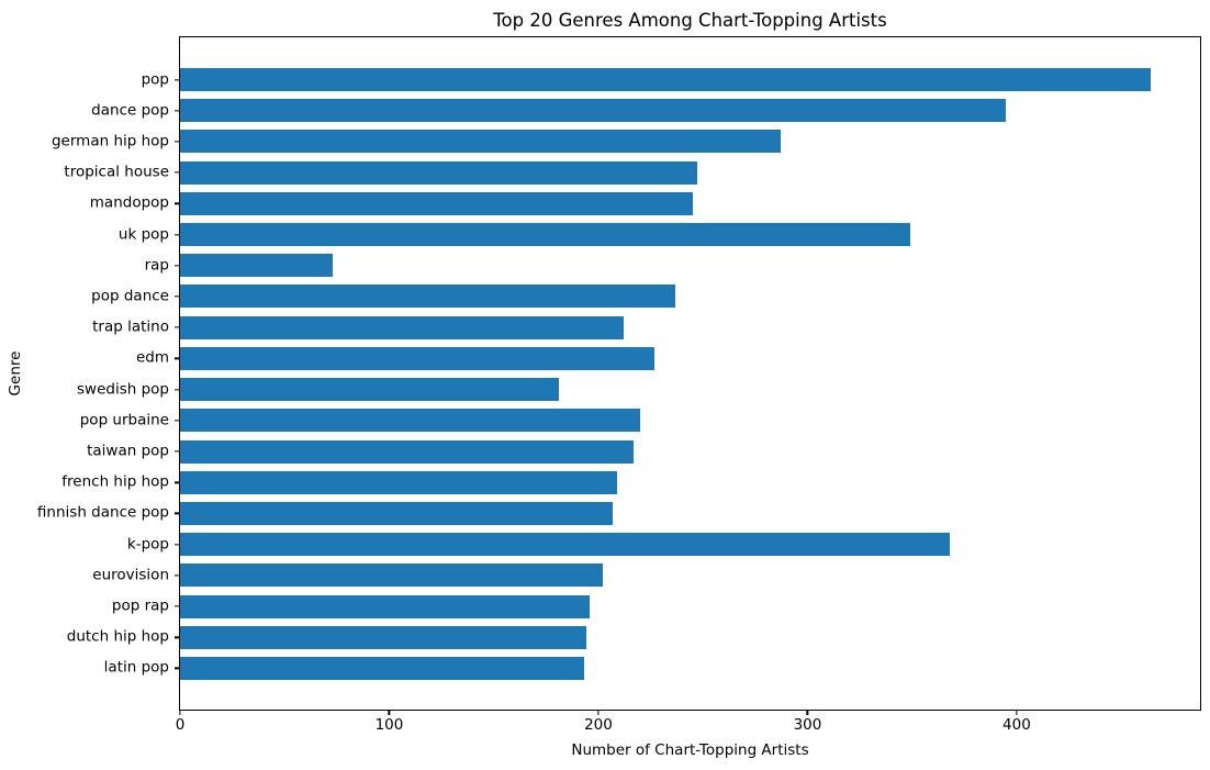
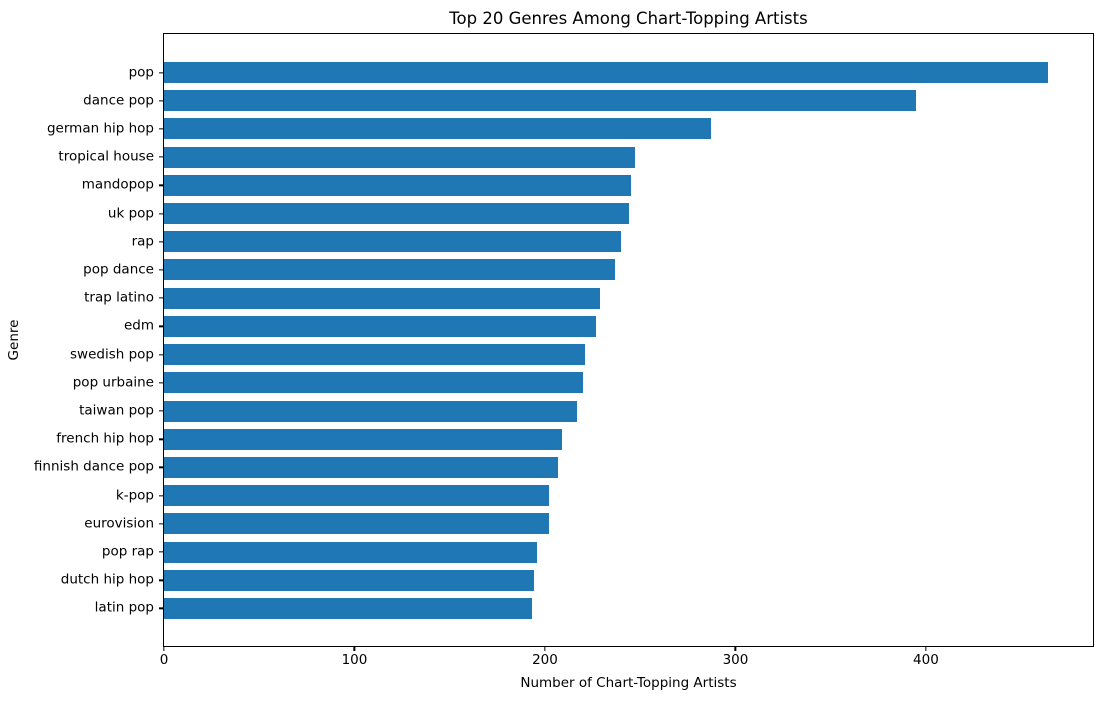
uk pop: 349 -> 244
rap: 73 -> 240
trap latino: 212 -> 229
swedish pop: 181 -> 221
k-pop: 368 -> 202
